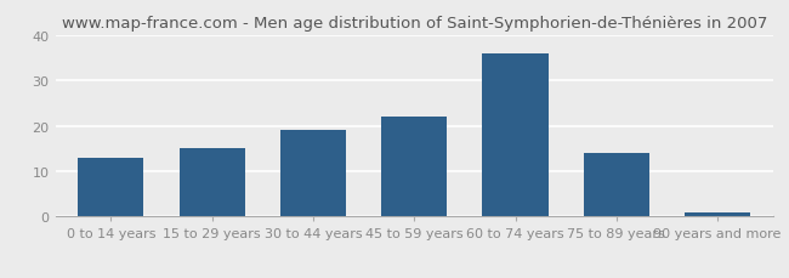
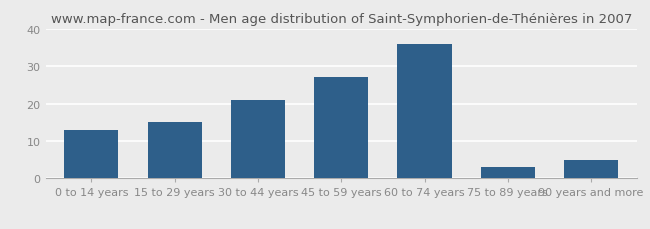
30 to 44 years: 19 -> 21
45 to 59 years: 22 -> 27
75 to 89 years: 14 -> 3
90 years and more: 1 -> 5
